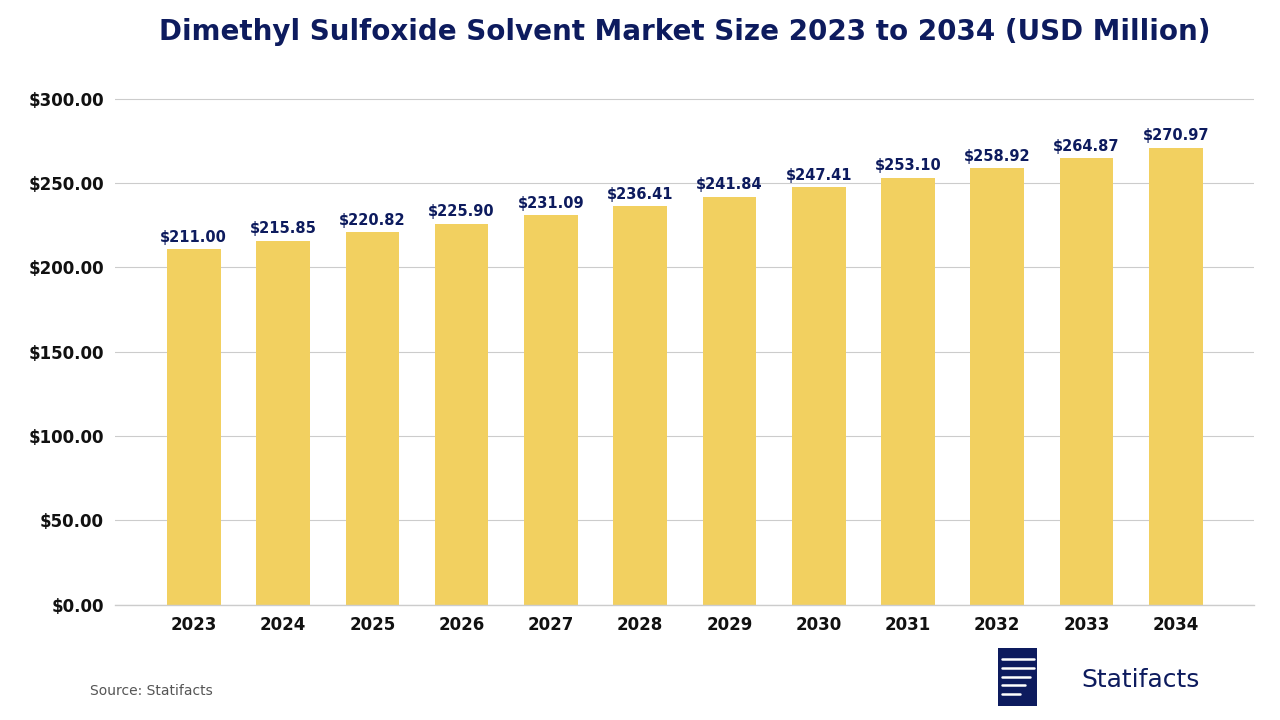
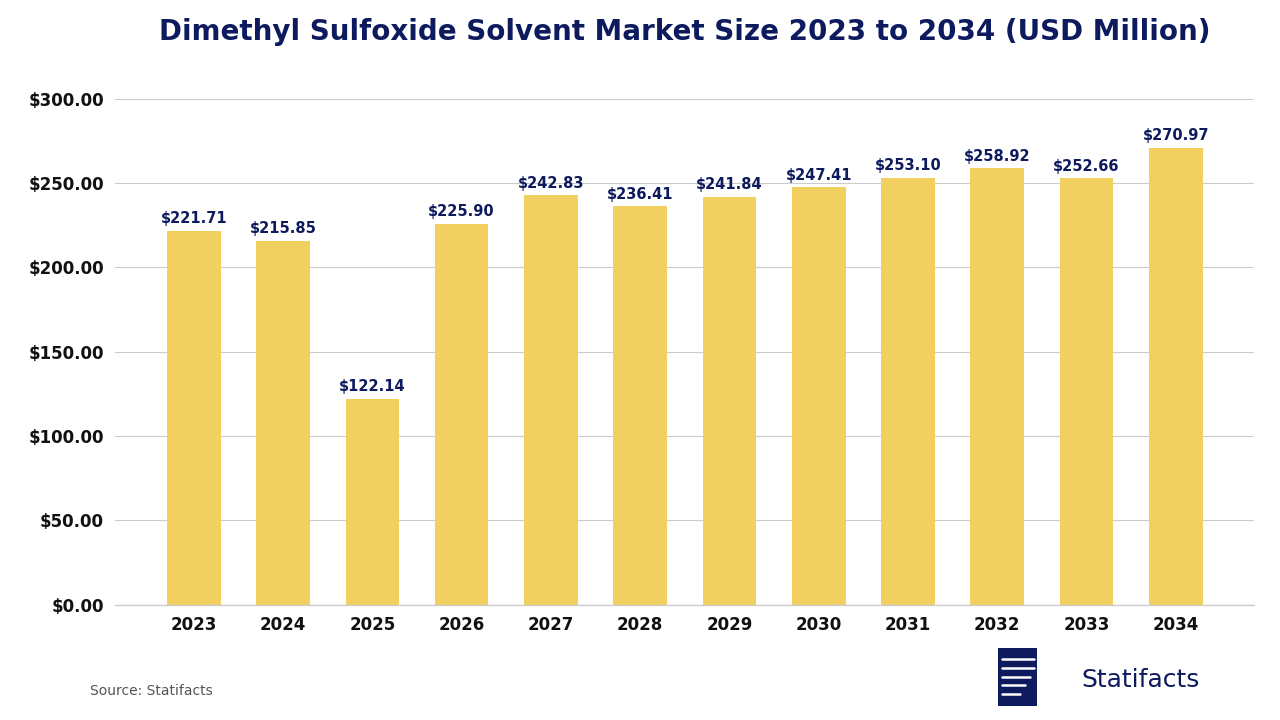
2023: $211.00 -> $221.71
2025: $220.82 -> $122.14
2027: $231.09 -> $242.83
2033: $264.87 -> $252.66
